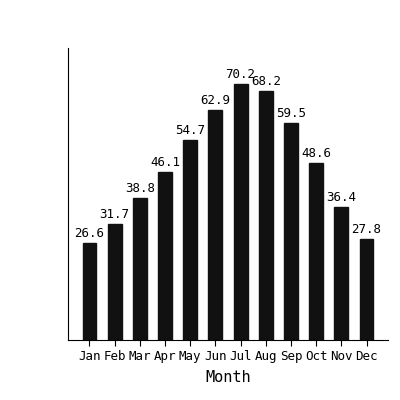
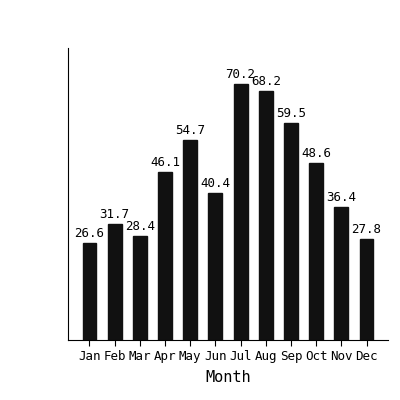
Mar: 38.8 -> 28.4
Jun: 62.9 -> 40.4
